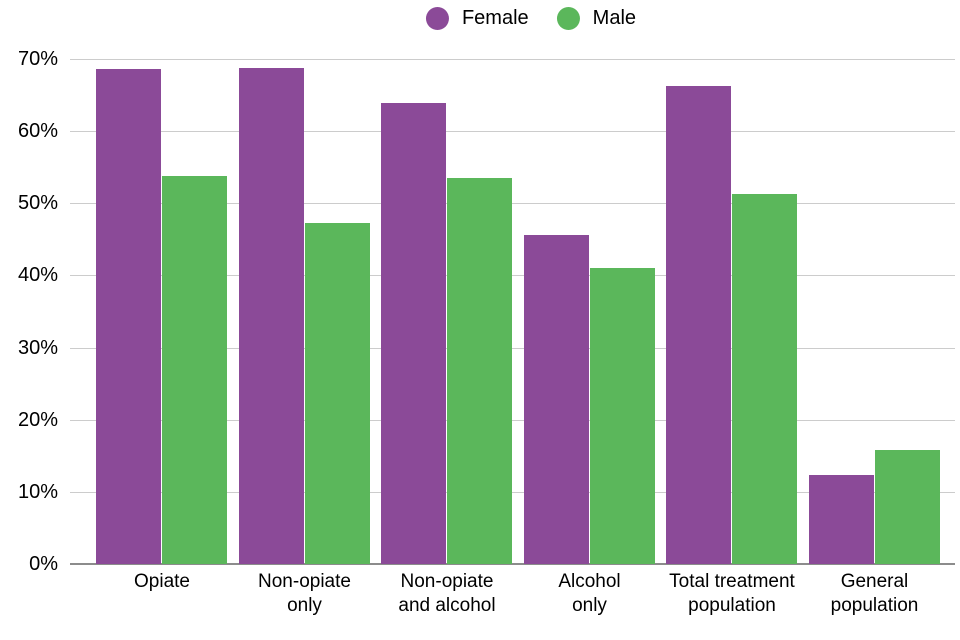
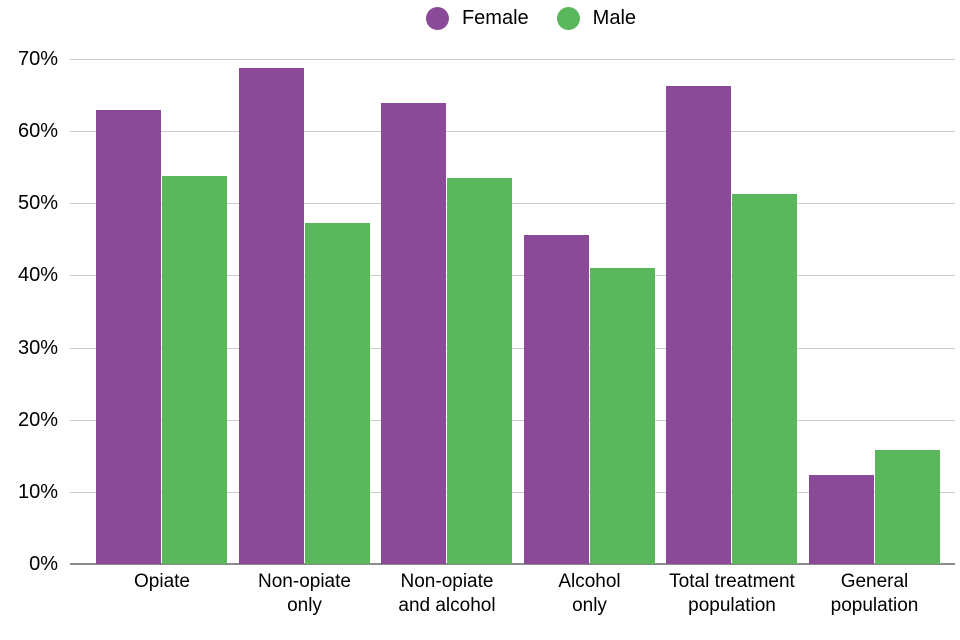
Female/Opiate: 69% -> 63%
